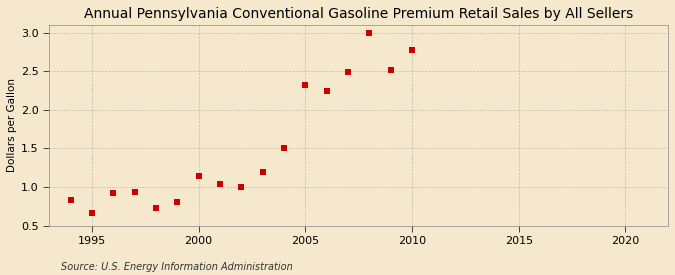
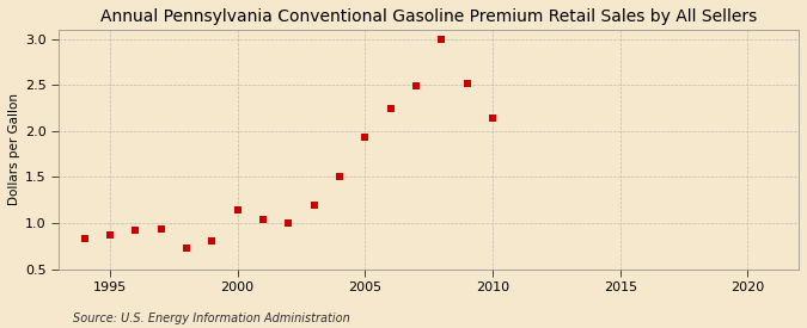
1995: 0.66 -> 0.87
2005: 2.32 -> 1.93
2010: 2.78 -> 2.14
